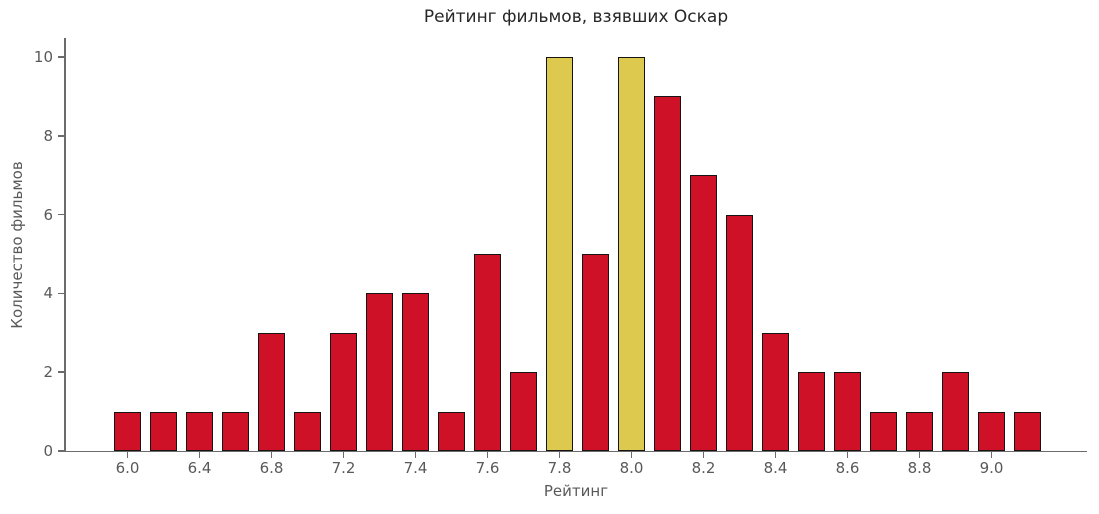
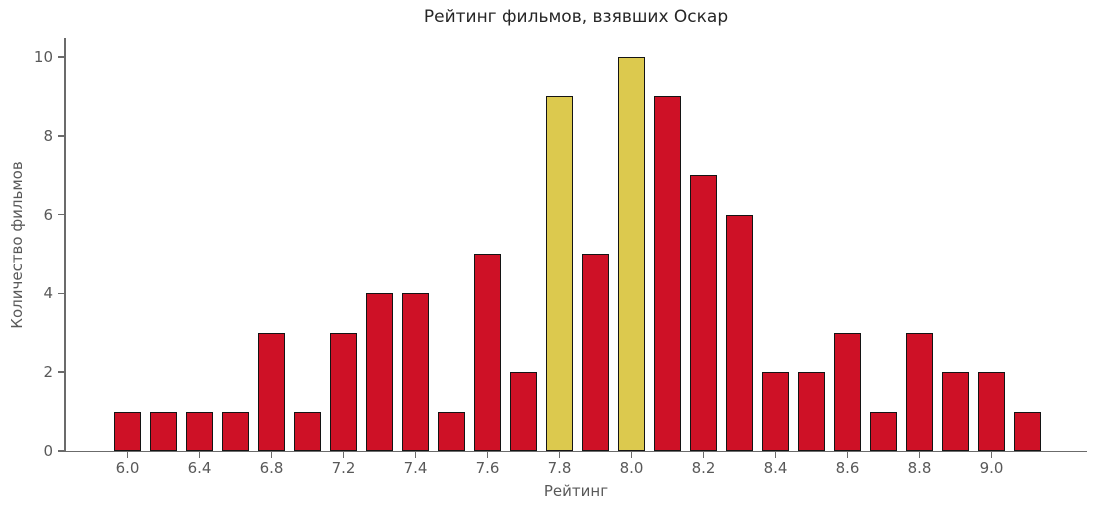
7.8: 10 -> 9
8.4: 3 -> 2
8.6: 2 -> 3
8.8: 1 -> 3
9.0: 1 -> 2
